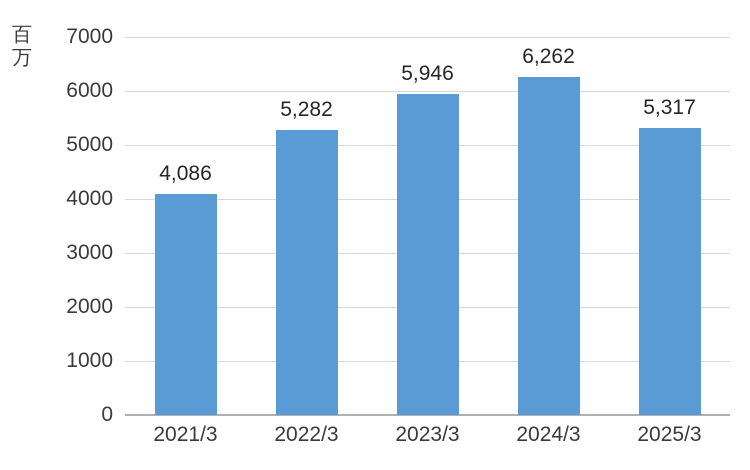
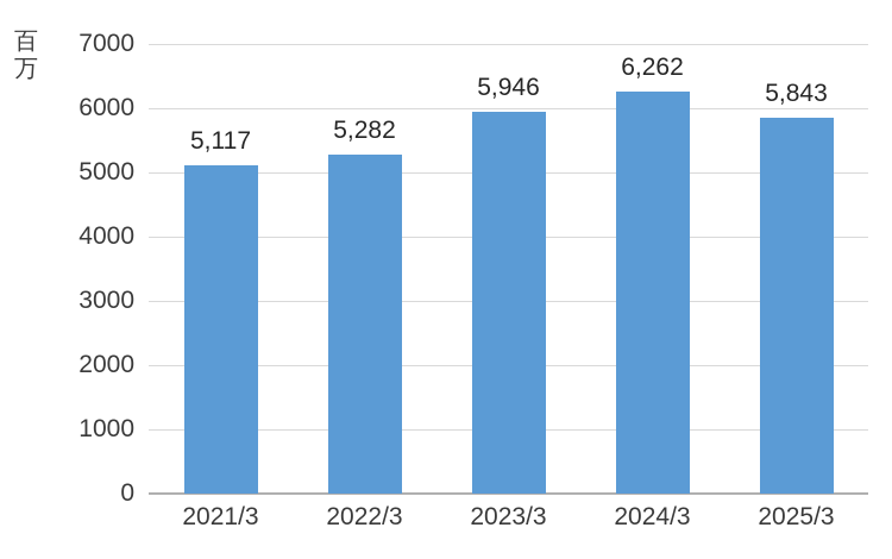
2021/3: 4,086 -> 5,117
2025/3: 5,317 -> 5,843
